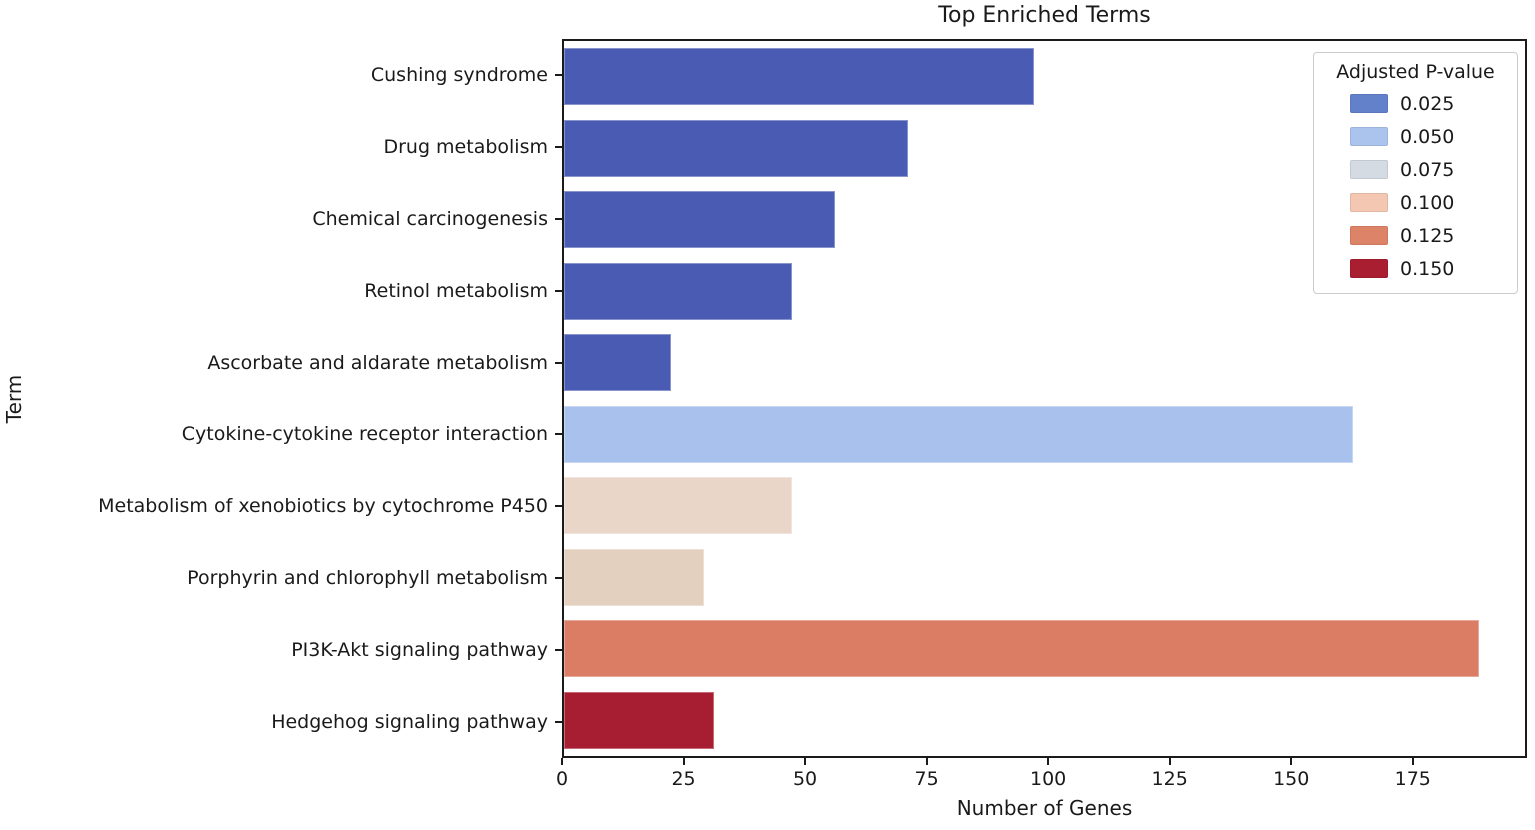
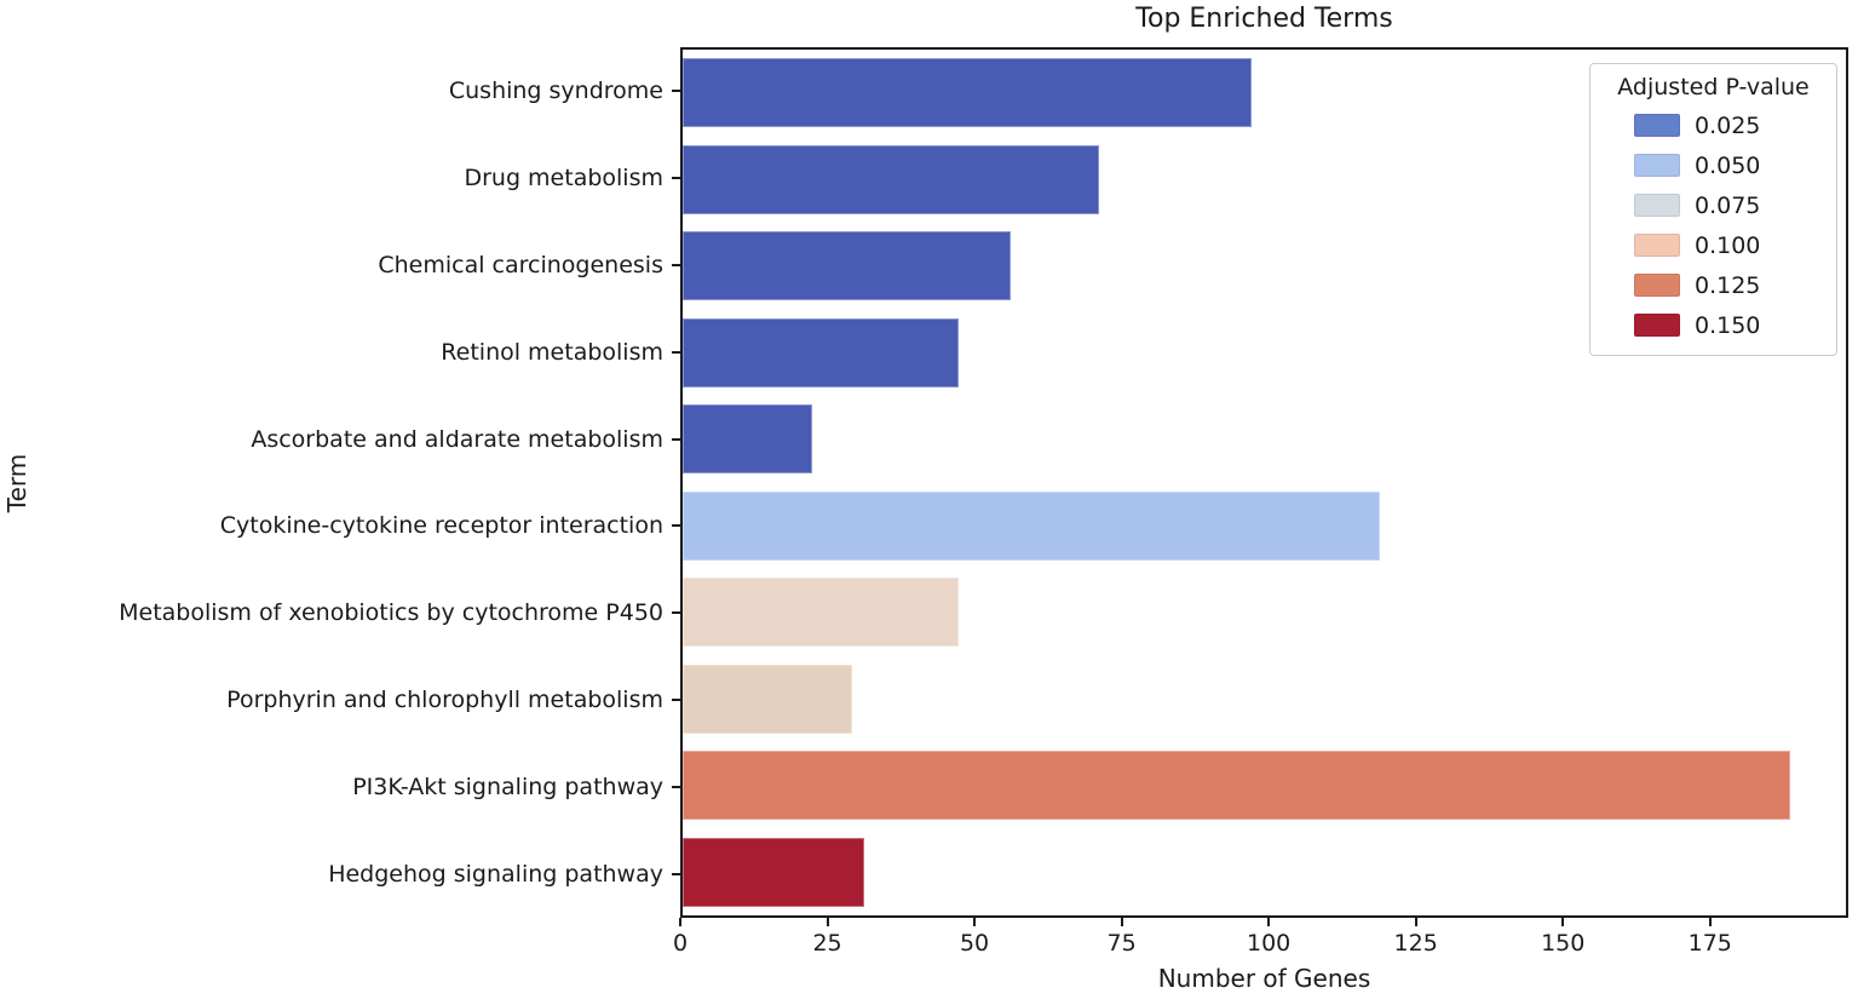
Cytokine-cytokine receptor interaction: 163 -> 119
